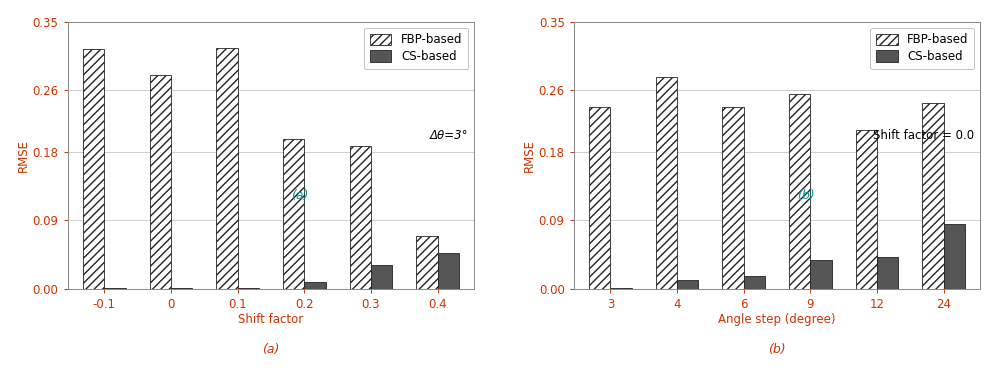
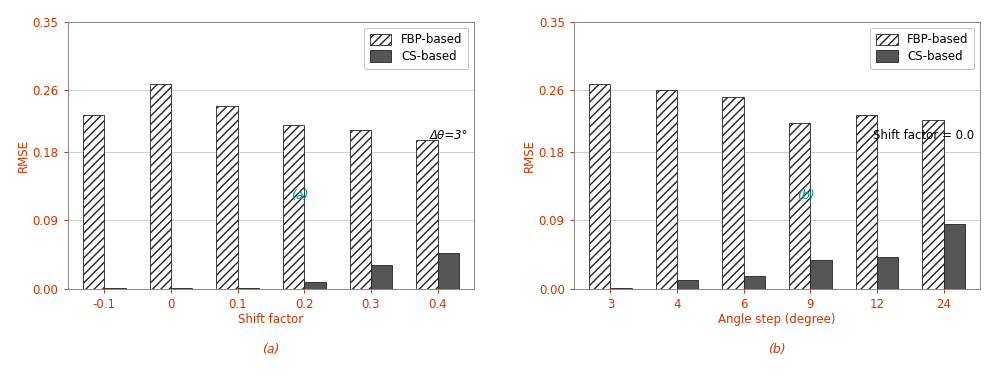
FBP-based/-0.1: 0.314 -> 0.228
FBP-based/0: 0.280 -> 0.268
FBP-based/0.1: 0.316 -> 0.240
FBP-based/0.2: 0.196 -> 0.215
FBP-based/0.3: 0.188 -> 0.208
FBP-based/0.4: 0.070 -> 0.195
FBP-based/3: 0.238 -> 0.268
FBP-based/4: 0.278 -> 0.260
FBP-based/6: 0.238 -> 0.252
FBP-based/9: 0.256 -> 0.218
FBP-based/12: 0.208 -> 0.228
FBP-based/24: 0.244 -> 0.222
